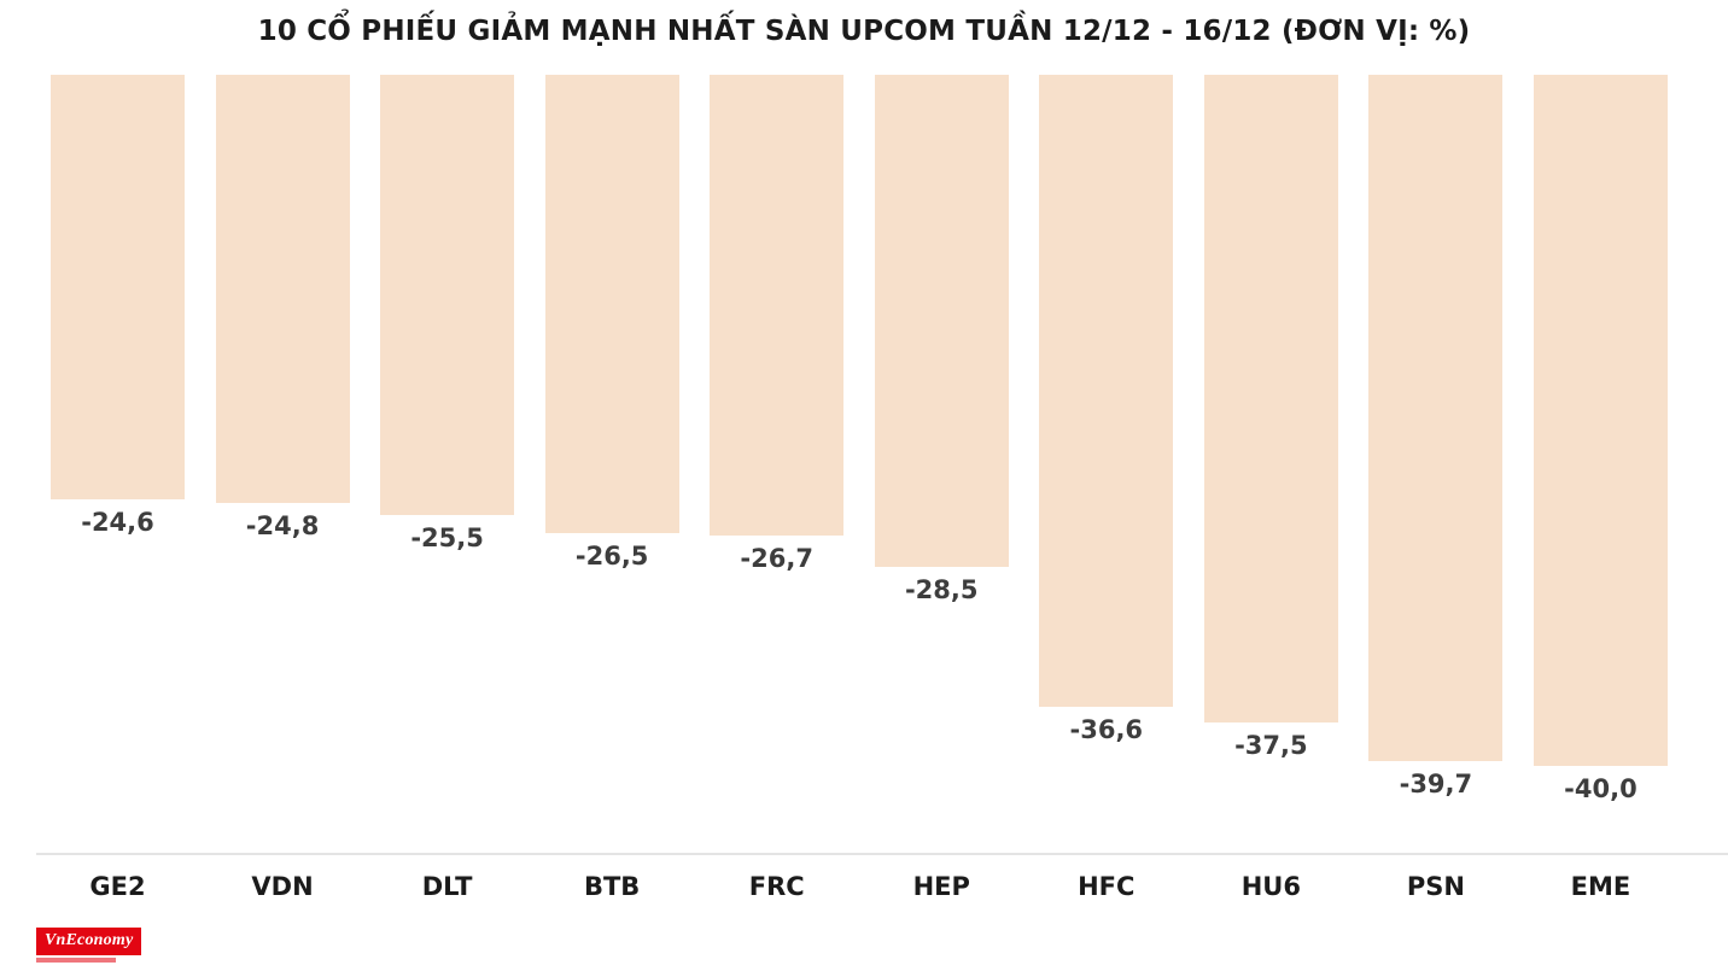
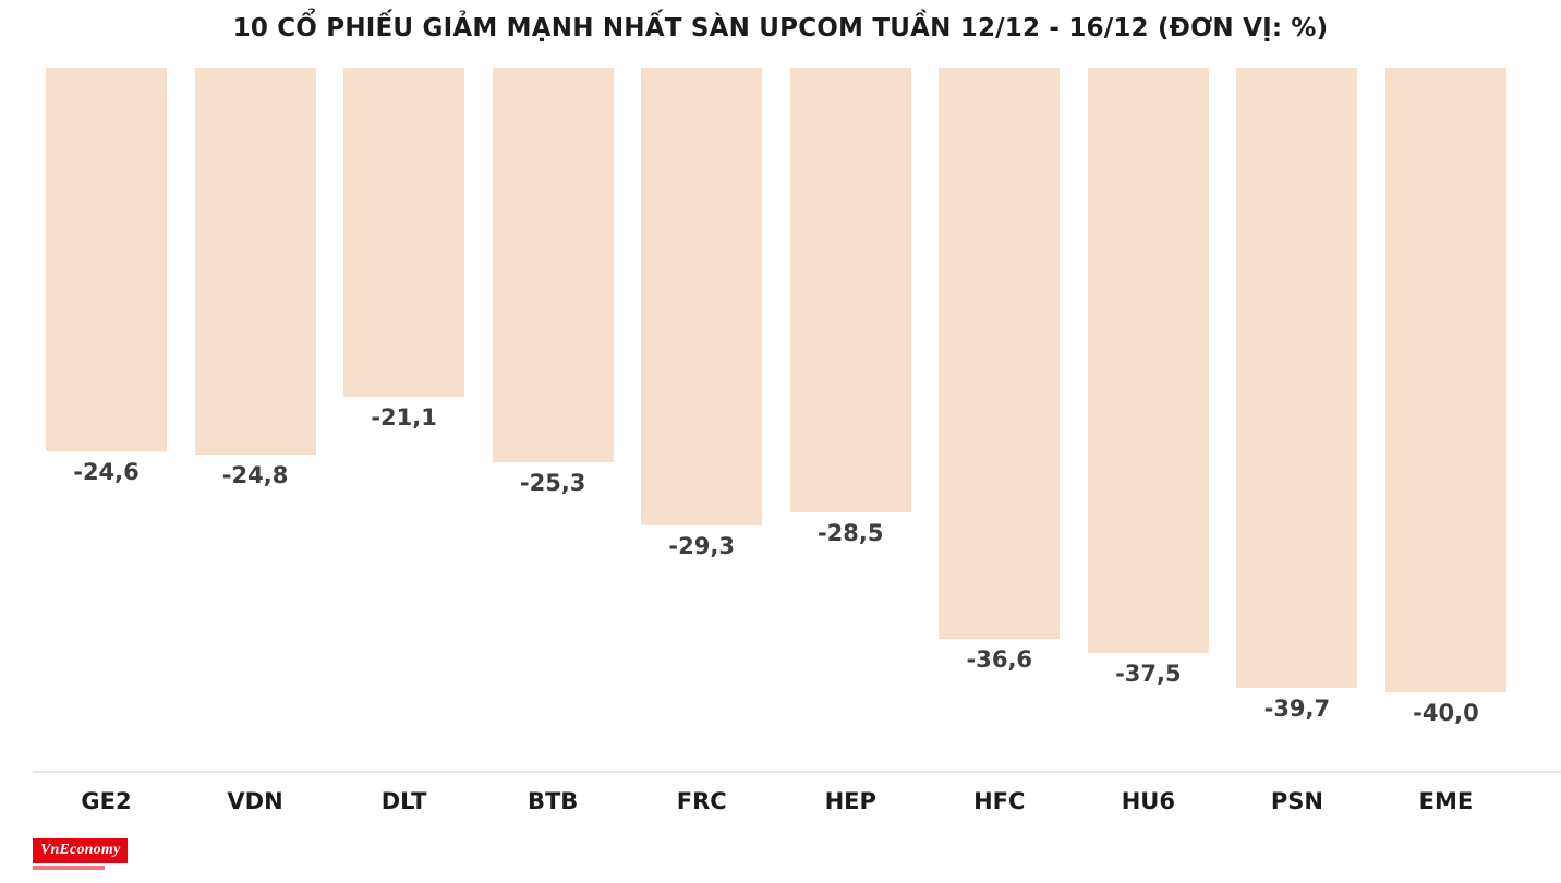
DLT: -25,5 -> -21,1
BTB: -26,5 -> -25,3
FRC: -26,7 -> -29,3
